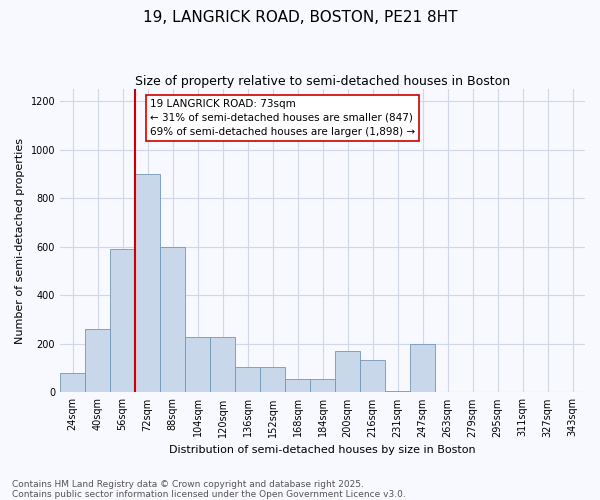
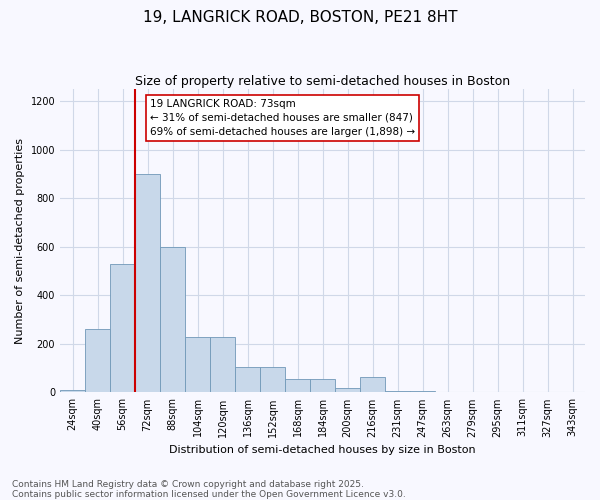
24sqm: 80 -> 10
56sqm: 590 -> 530
200sqm: 170 -> 20
216sqm: 135 -> 65
247sqm: 200 -> 5
